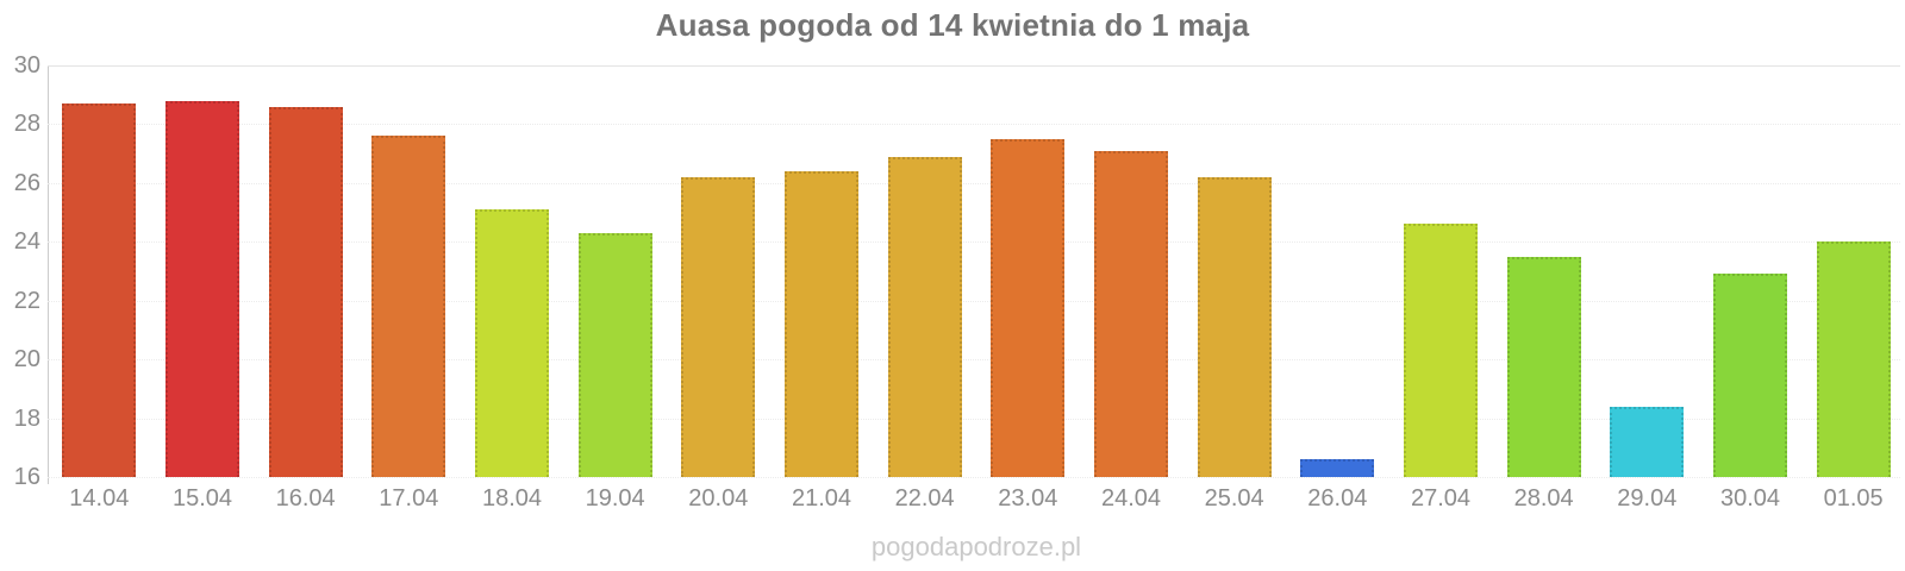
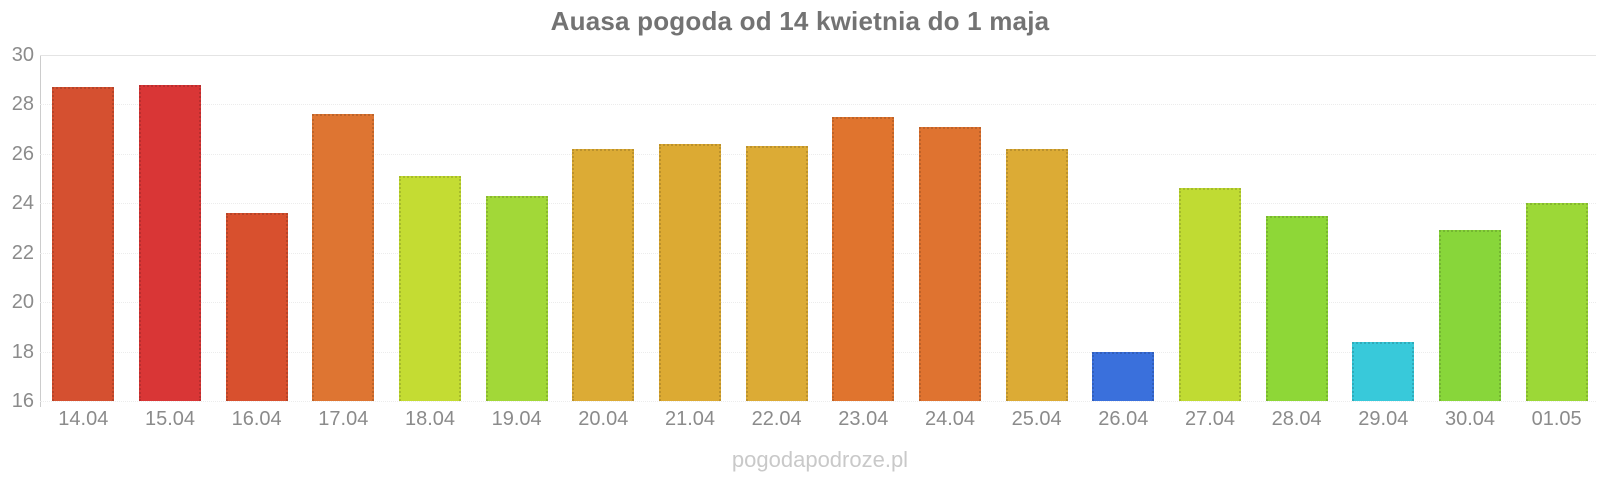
16.04: 28.6 -> 23.6
22.04: 26.9 -> 26.3
26.04: 16.6 -> 18.0
